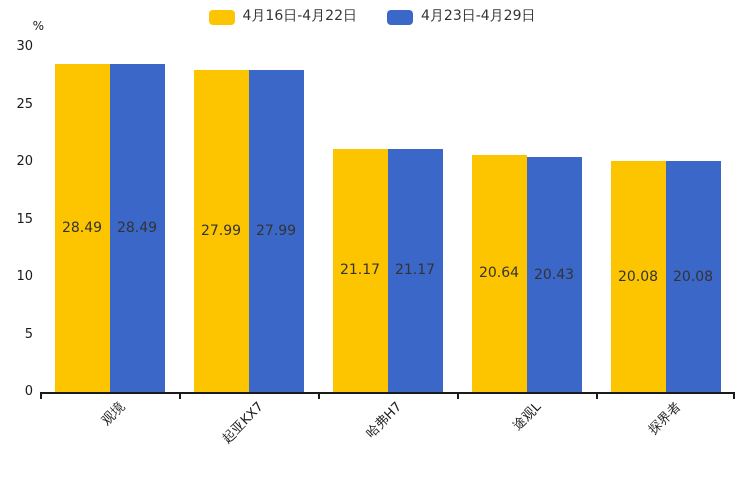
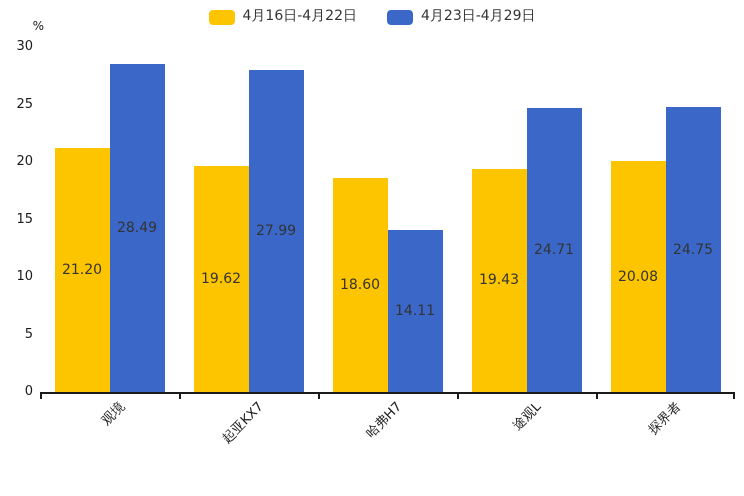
4月16日-4月22日/观境: 28.49 -> 21.20
4月16日-4月22日/起亚KX7: 27.99 -> 19.62
4月16日-4月22日/哈弗H7: 21.17 -> 18.60
4月23日-4月29日/哈弗H7: 21.17 -> 14.11
4月16日-4月22日/途观L: 20.64 -> 19.43
4月23日-4月29日/途观L: 20.43 -> 24.71
4月23日-4月29日/探界者: 20.08 -> 24.75
